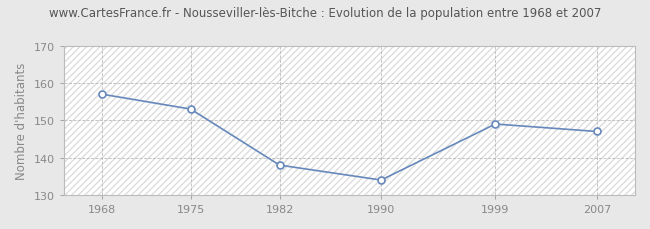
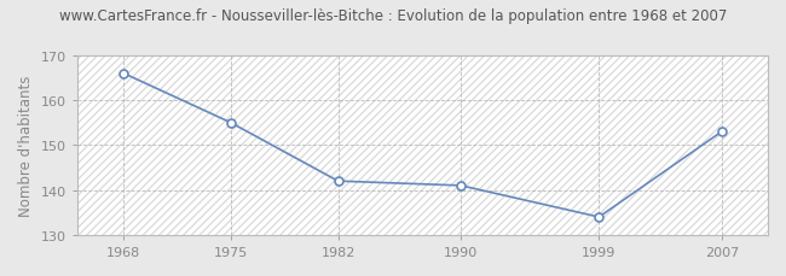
1968: 157 -> 166
1975: 153 -> 155
1982: 138 -> 142
1990: 134 -> 141
1999: 149 -> 134
2007: 147 -> 153
